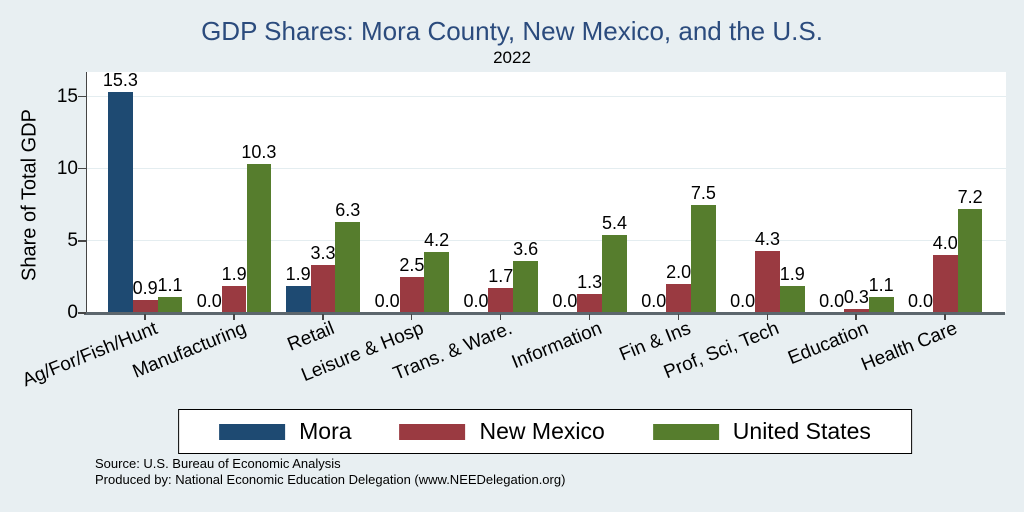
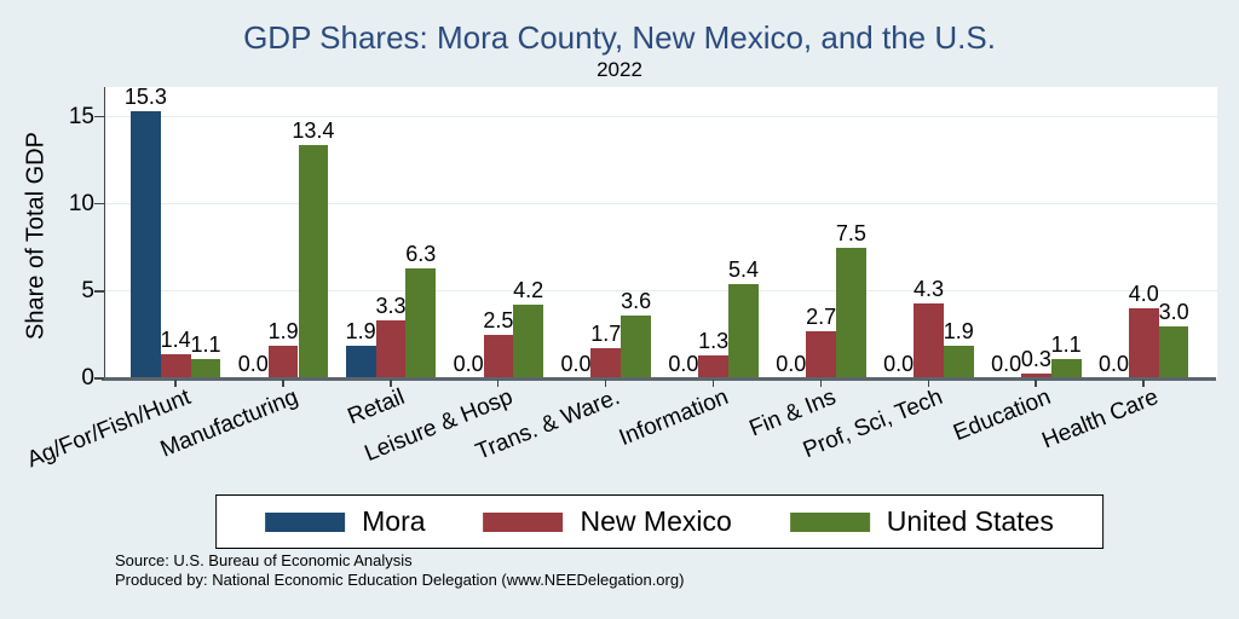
New Mexico/Ag/For/Fish/Hunt: 0.9 -> 1.4
United States/Manufacturing: 10.3 -> 13.4
New Mexico/Fin & Ins: 2.0 -> 2.7
United States/Health Care: 7.2 -> 3.0
